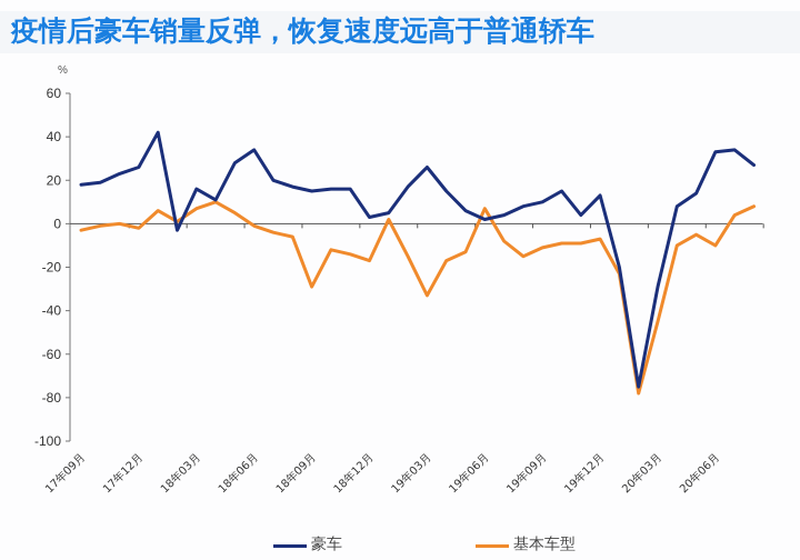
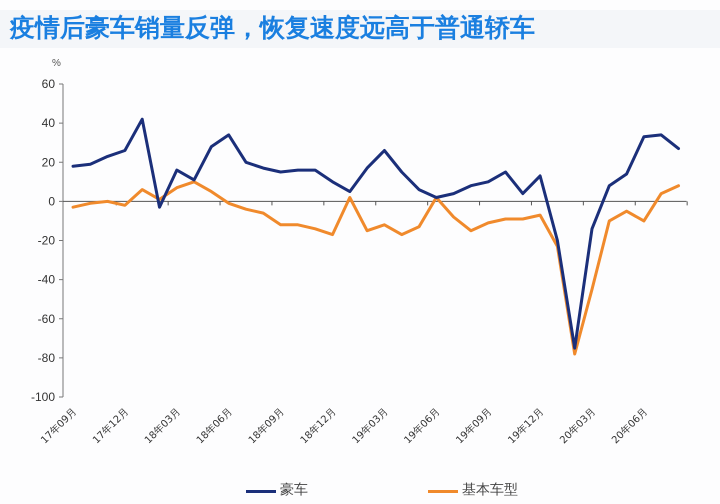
基本车型/18年09月: -29 -> -12
豪车/18年12月: 3 -> 10
基本车型/19年03月: -33 -> -12
基本车型/19年06月: 7 -> 2
豪车/20年03月: -29 -> -14
